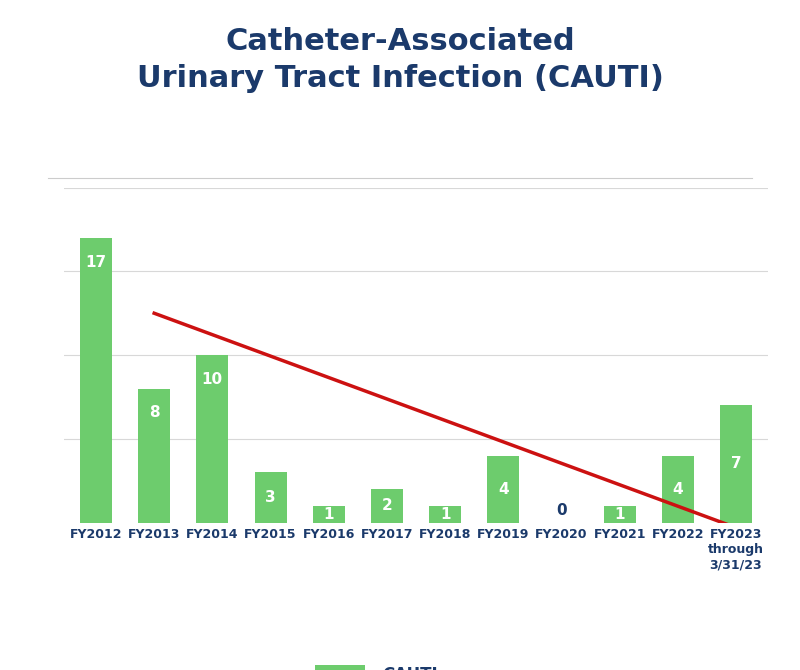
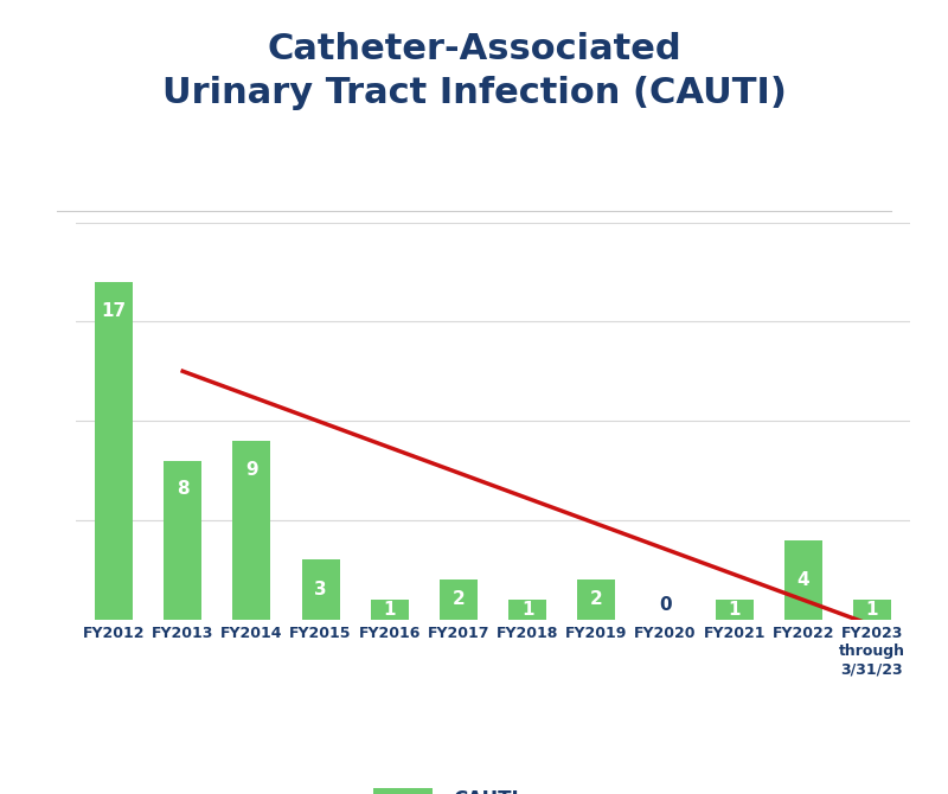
FY2014: 10 -> 9
FY2019: 4 -> 2
FY2023 through 3/31/23: 7 -> 1
